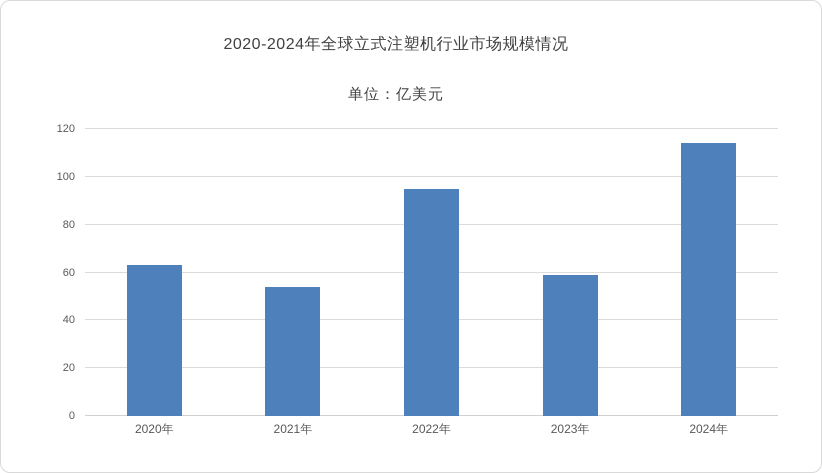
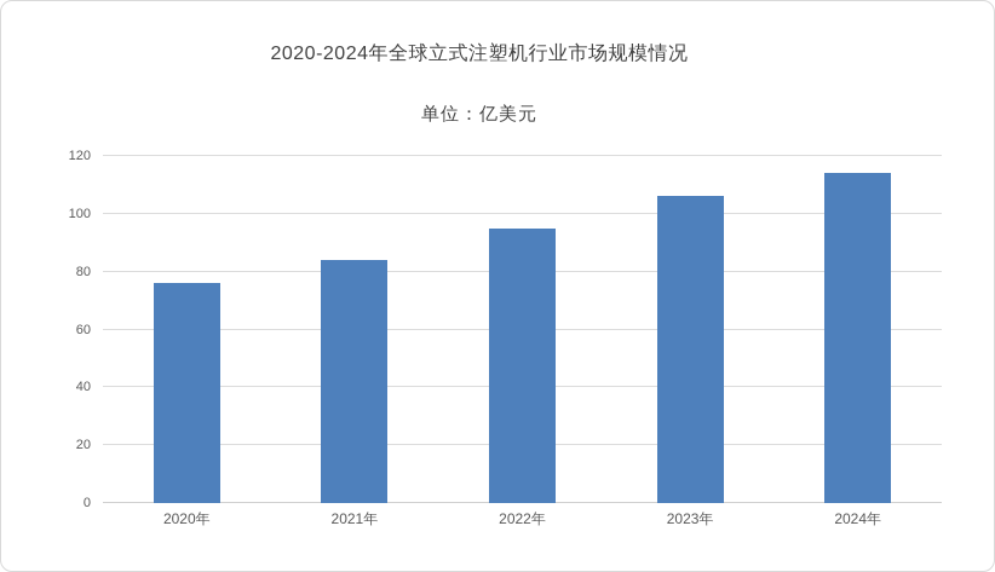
2020年: 63 -> 76
2021年: 54 -> 84
2023年: 59 -> 106
